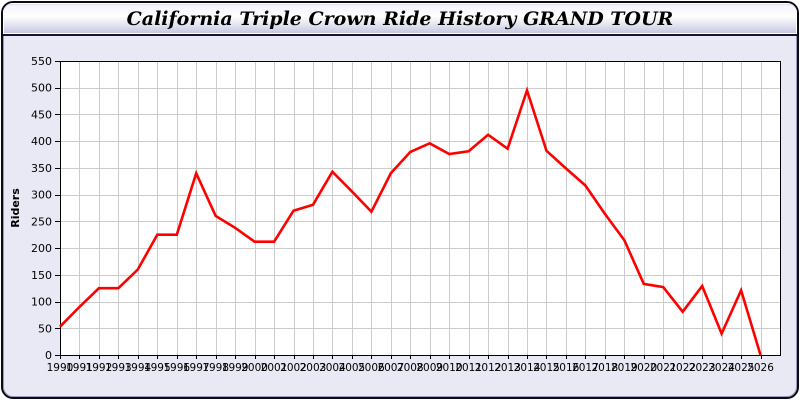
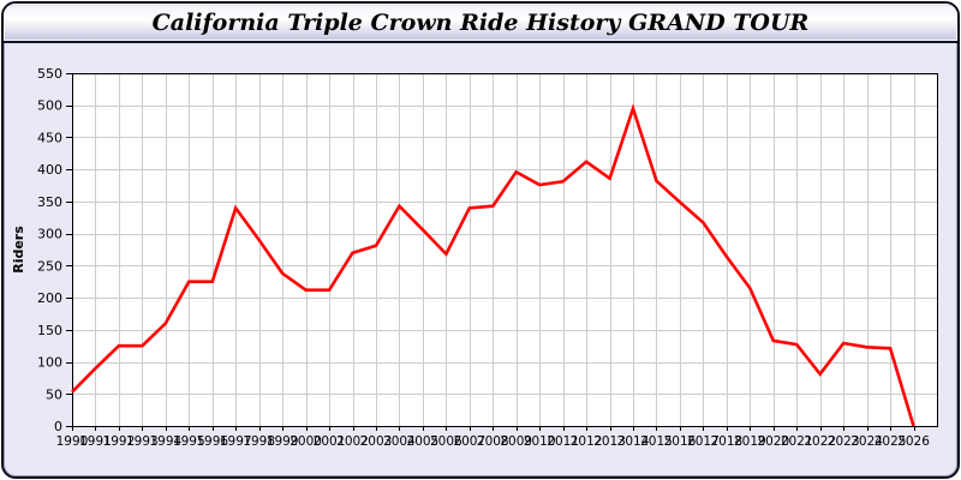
1998: 260 -> 290
2008: 380 -> 340
2024: 40 -> 120
